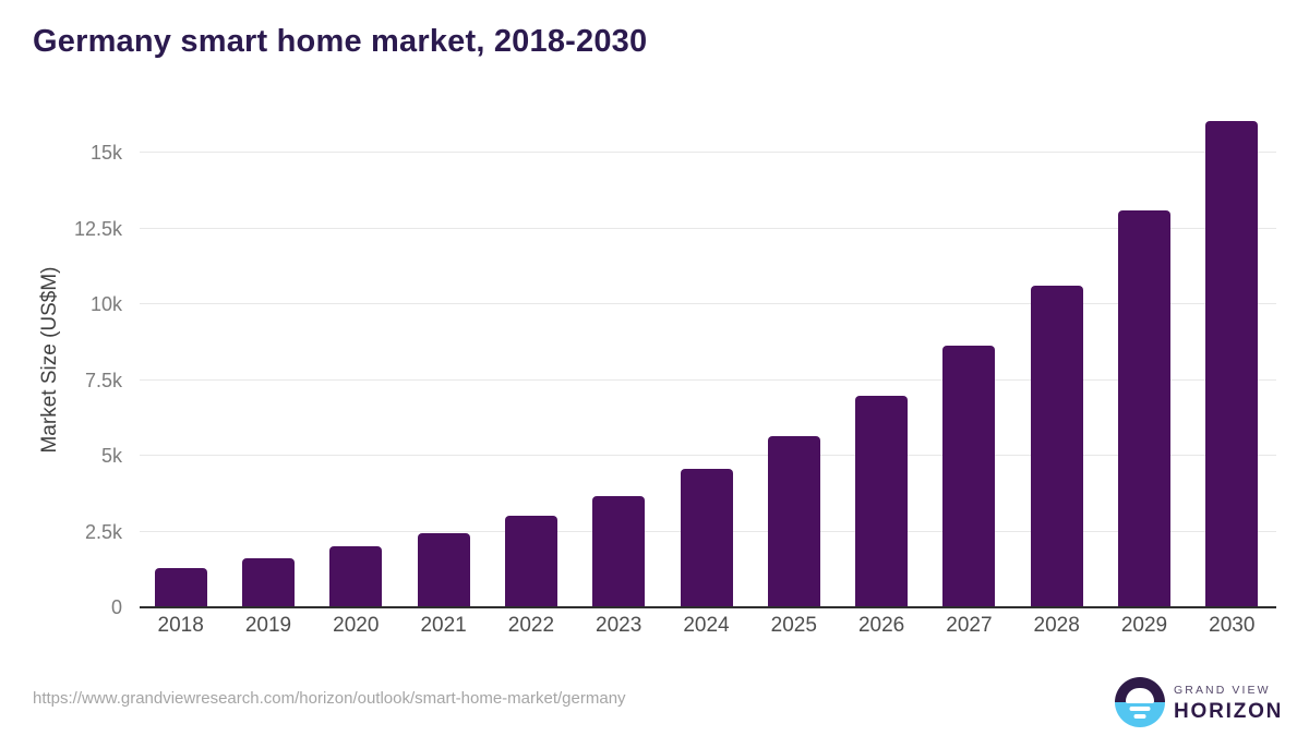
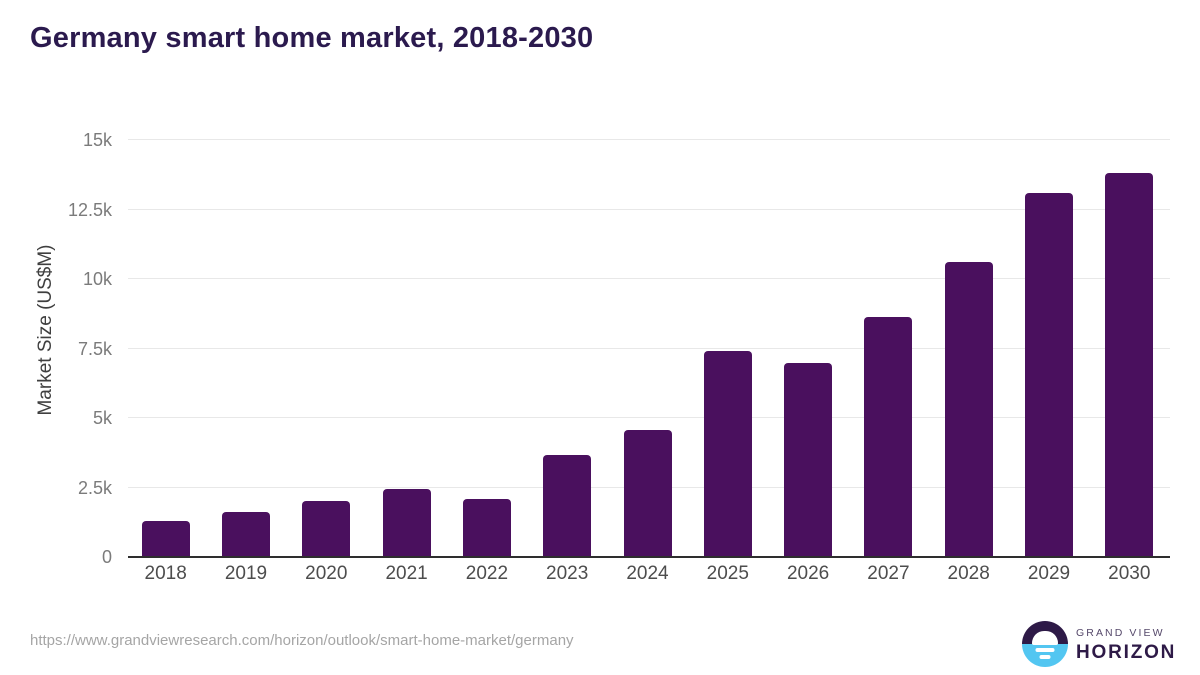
2022: 3.0k -> 2.1k
2025: 5.6k -> 7.4k
2030: 16.0k -> 13.8k
